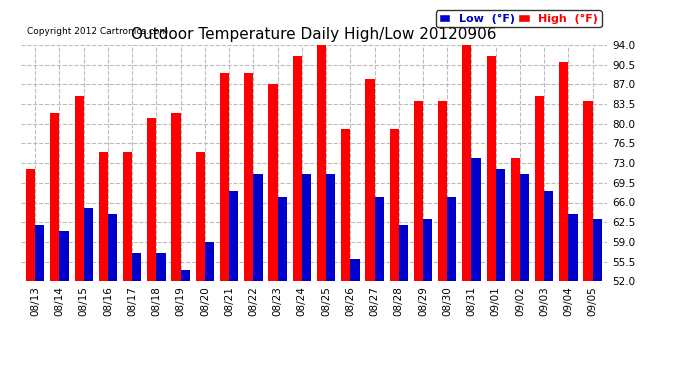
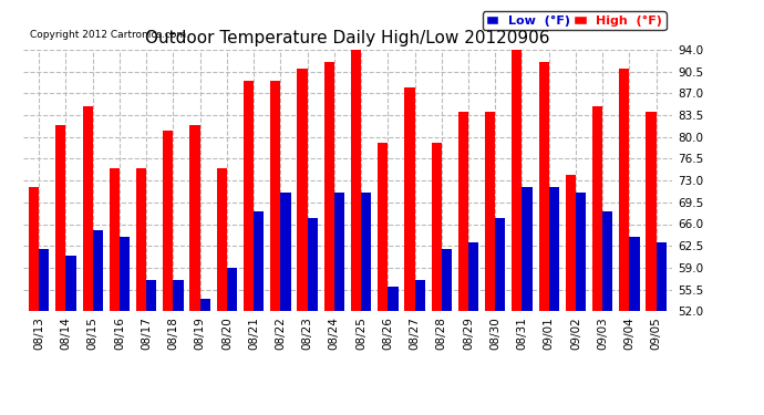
High (°F)/08/23: 87 -> 91
Low (°F)/08/27: 67 -> 57
Low (°F)/08/31: 74 -> 72
